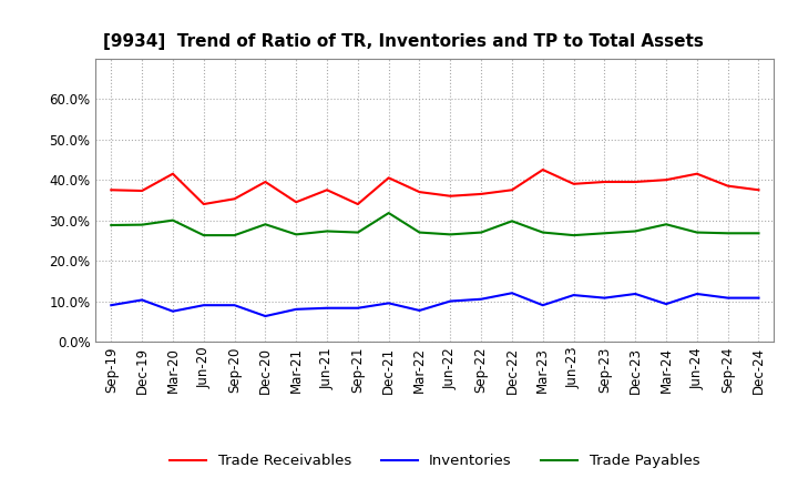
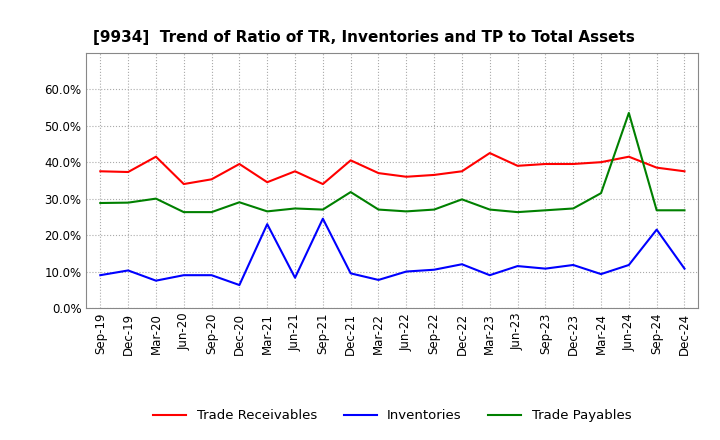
Inventories/Mar-21: 8.0% -> 23.0%
Inventories/Sep-21: 8.3% -> 24.5%
Trade Payables/Mar-24: 29.0% -> 31.5%
Trade Payables/Jun-24: 27.0% -> 53.5%
Inventories/Sep-24: 10.8% -> 21.5%
